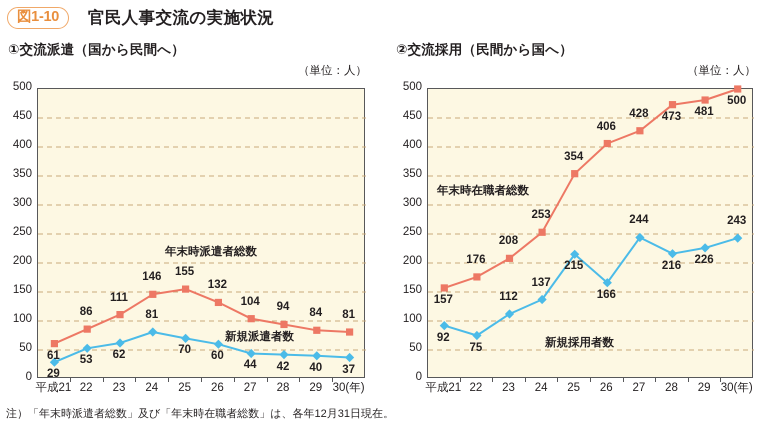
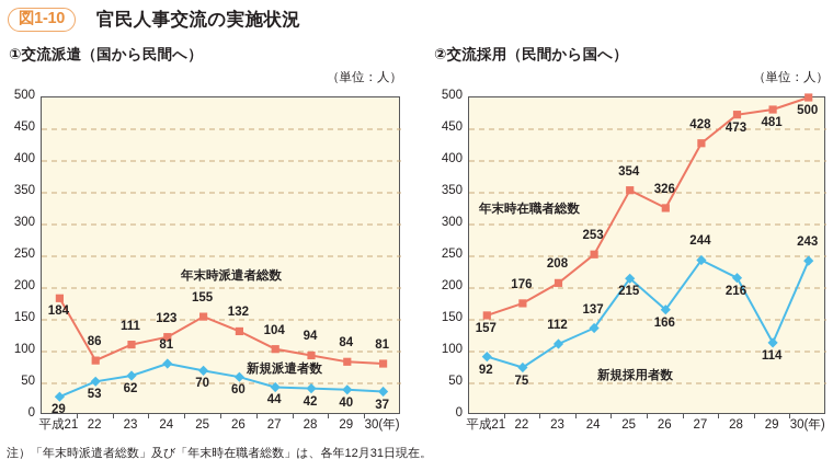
①交流派遣（国から民間へ）/年末時派遣者総数/平成21: 61 -> 184
①交流派遣（国から民間へ）/年末時派遣者総数/24: 146 -> 123
②交流採用（民間から国へ）/年末時在職者総数/26: 406 -> 326
②交流採用（民間から国へ）/新規採用者数/29: 226 -> 114
